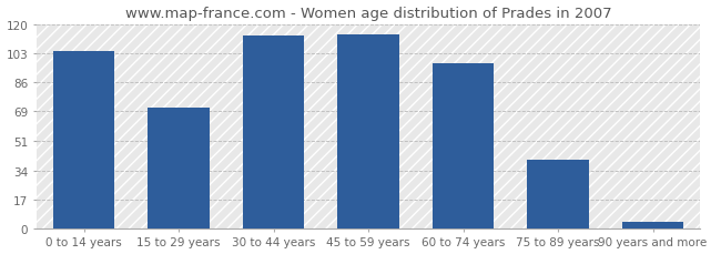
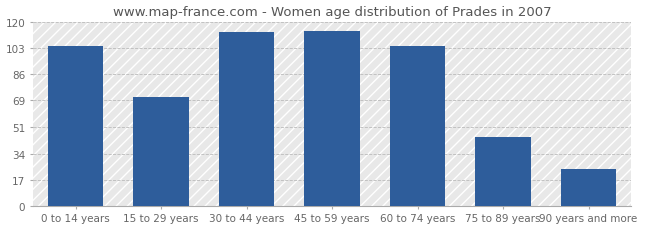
60 to 74 years: 97 -> 104
75 to 89 years: 40 -> 45
90 years and more: 4 -> 24
